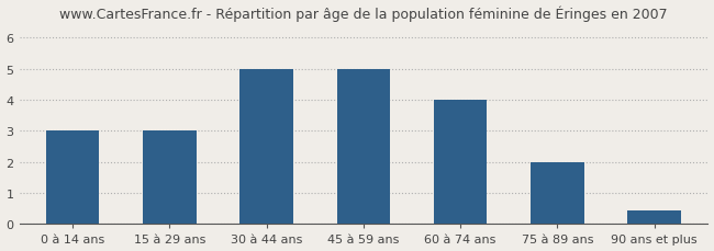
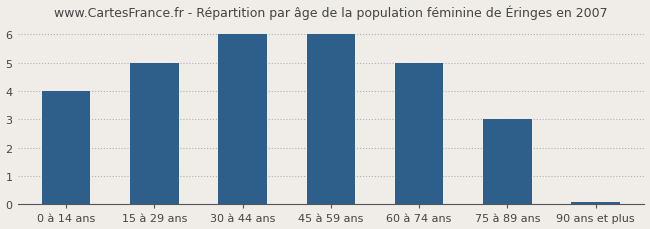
0 à 14 ans: 3.00 -> 4.00
15 à 29 ans: 3.00 -> 5.00
30 à 44 ans: 5.00 -> 6.00
45 à 59 ans: 5.00 -> 6.00
60 à 74 ans: 4.00 -> 5.00
75 à 89 ans: 2.00 -> 3.00
90 ans et plus: 0.45 -> 0.07
